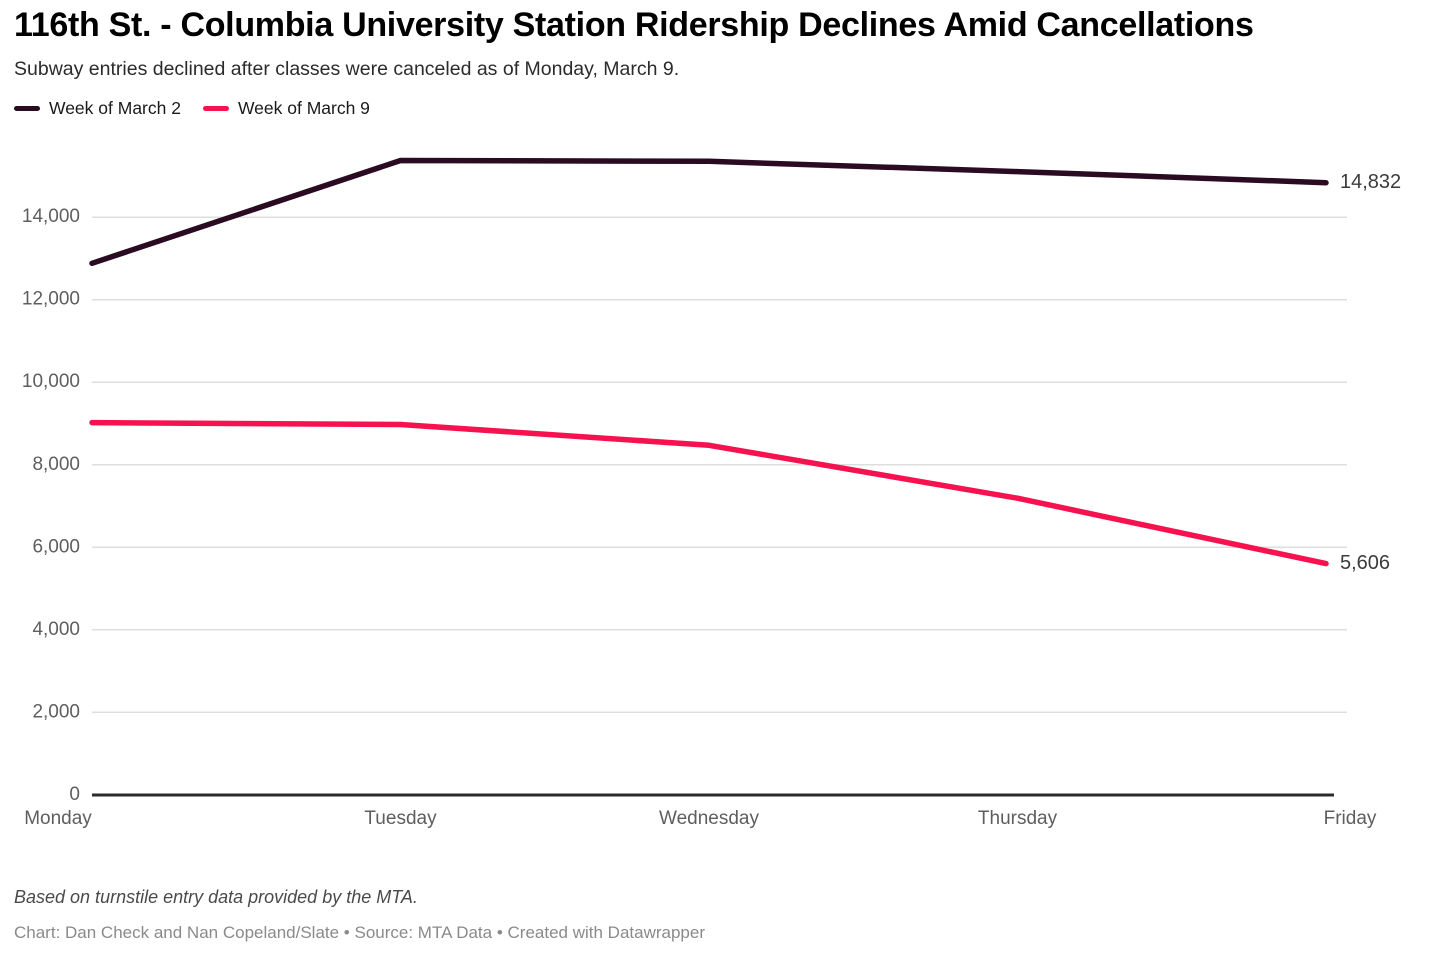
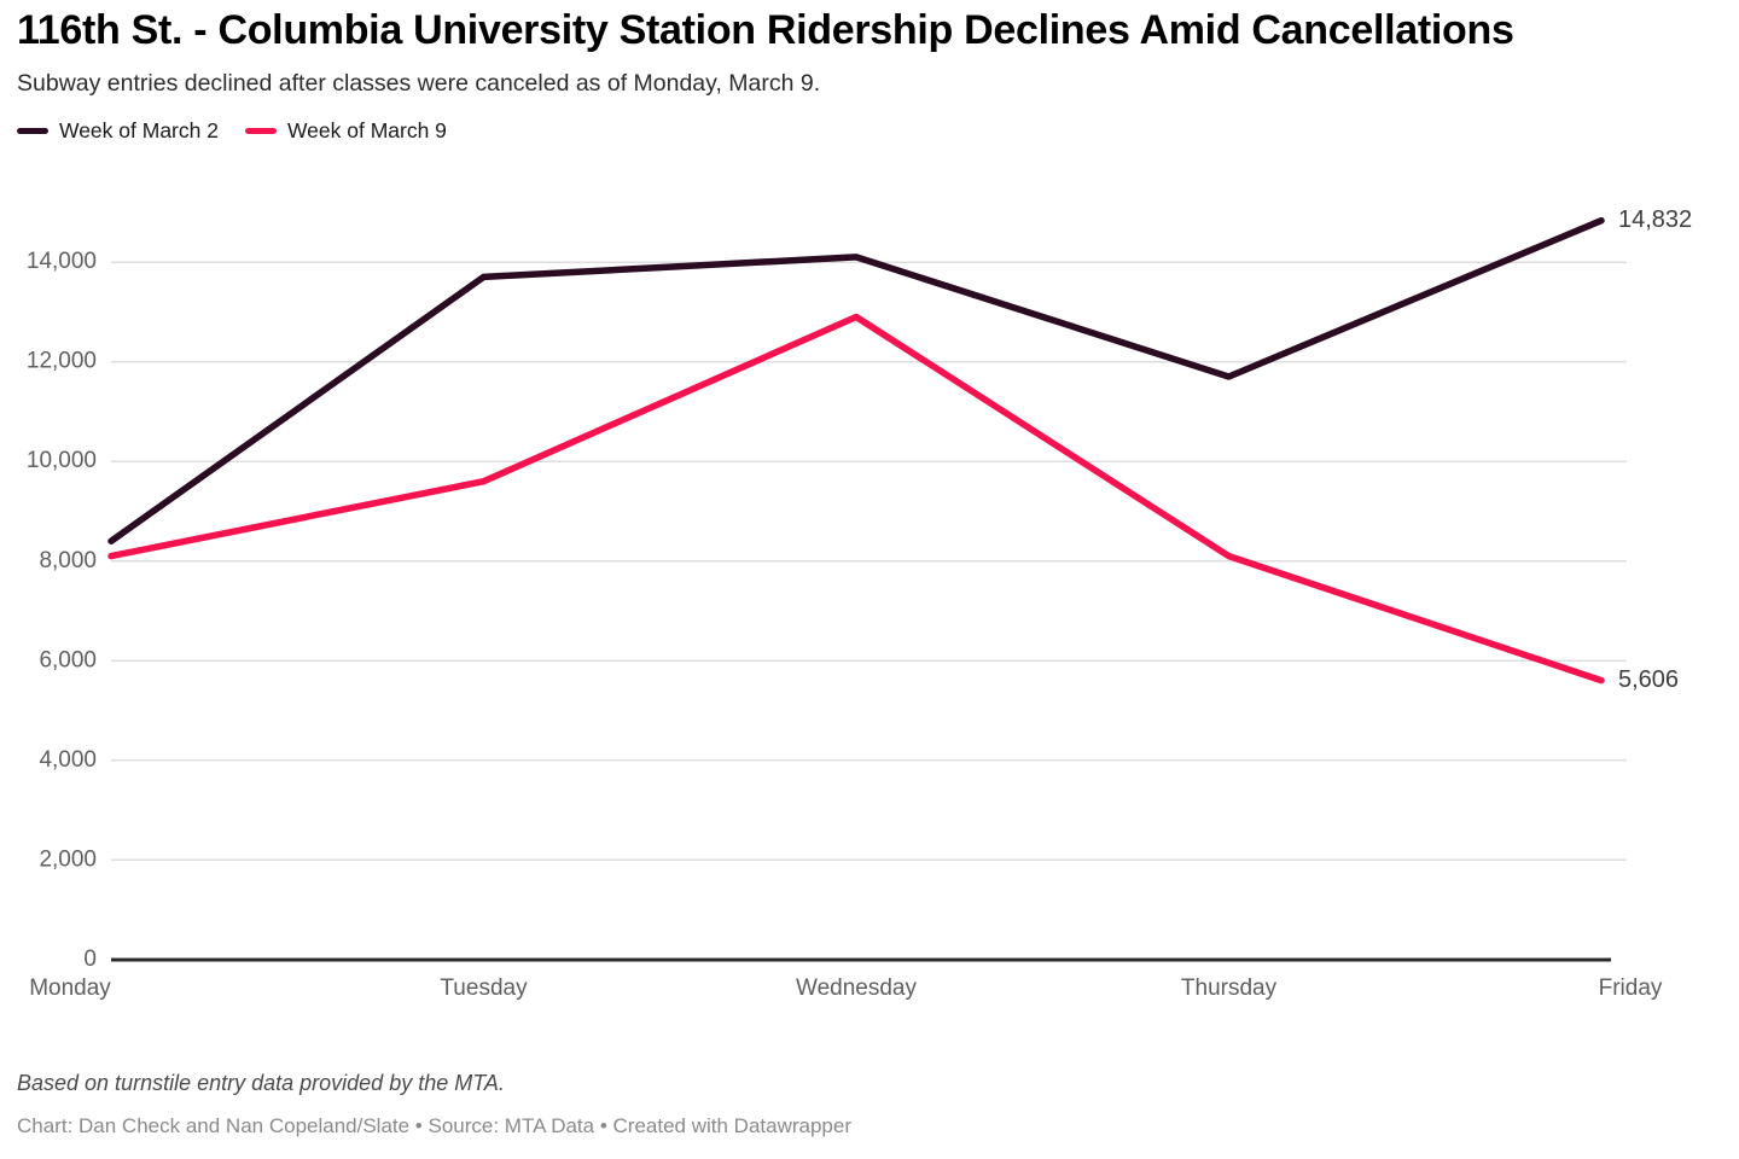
Week of March 2/Monday: 12900 -> 8400
Week of March 9/Monday: 9000 -> 8100
Week of March 2/Tuesday: 15400 -> 13700
Week of March 9/Tuesday: 9000 -> 9600
Week of March 2/Wednesday: 15400 -> 14100
Week of March 9/Wednesday: 8500 -> 12900
Week of March 2/Thursday: 15100 -> 11700
Week of March 9/Thursday: 7200 -> 8100
